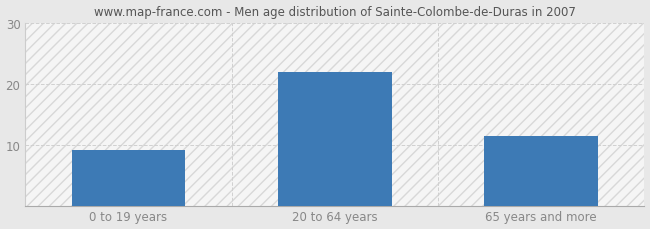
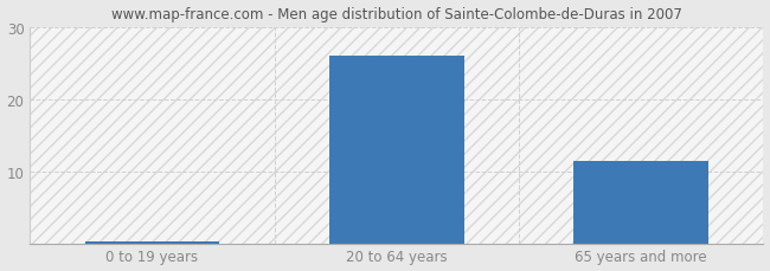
0 to 19 years: 9.2 -> 0.3
20 to 64 years: 22.0 -> 26.0
